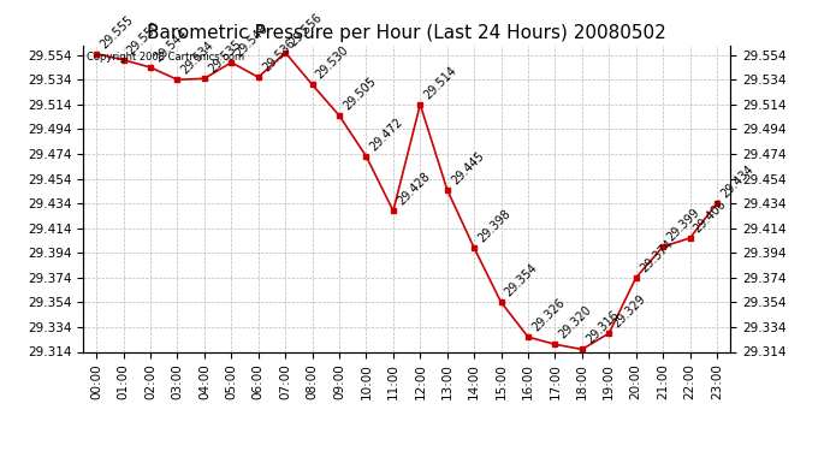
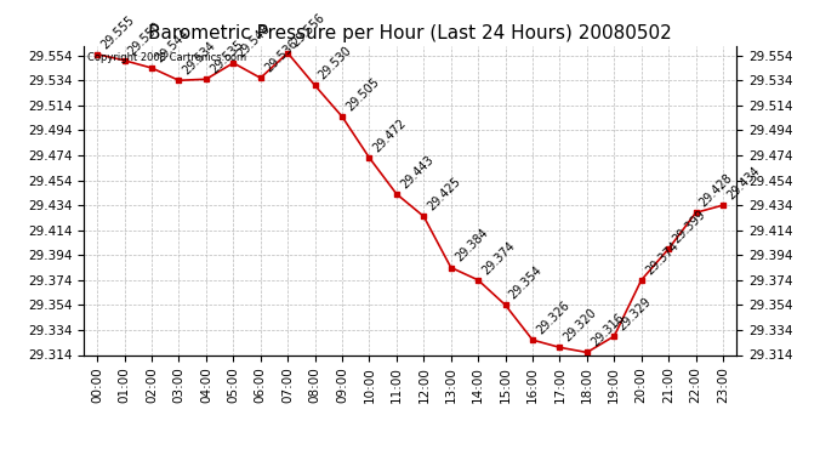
11:00: 29.428 -> 29.443
12:00: 29.514 -> 29.425
13:00: 29.445 -> 29.384
14:00: 29.398 -> 29.374
22:00: 29.406 -> 29.428
